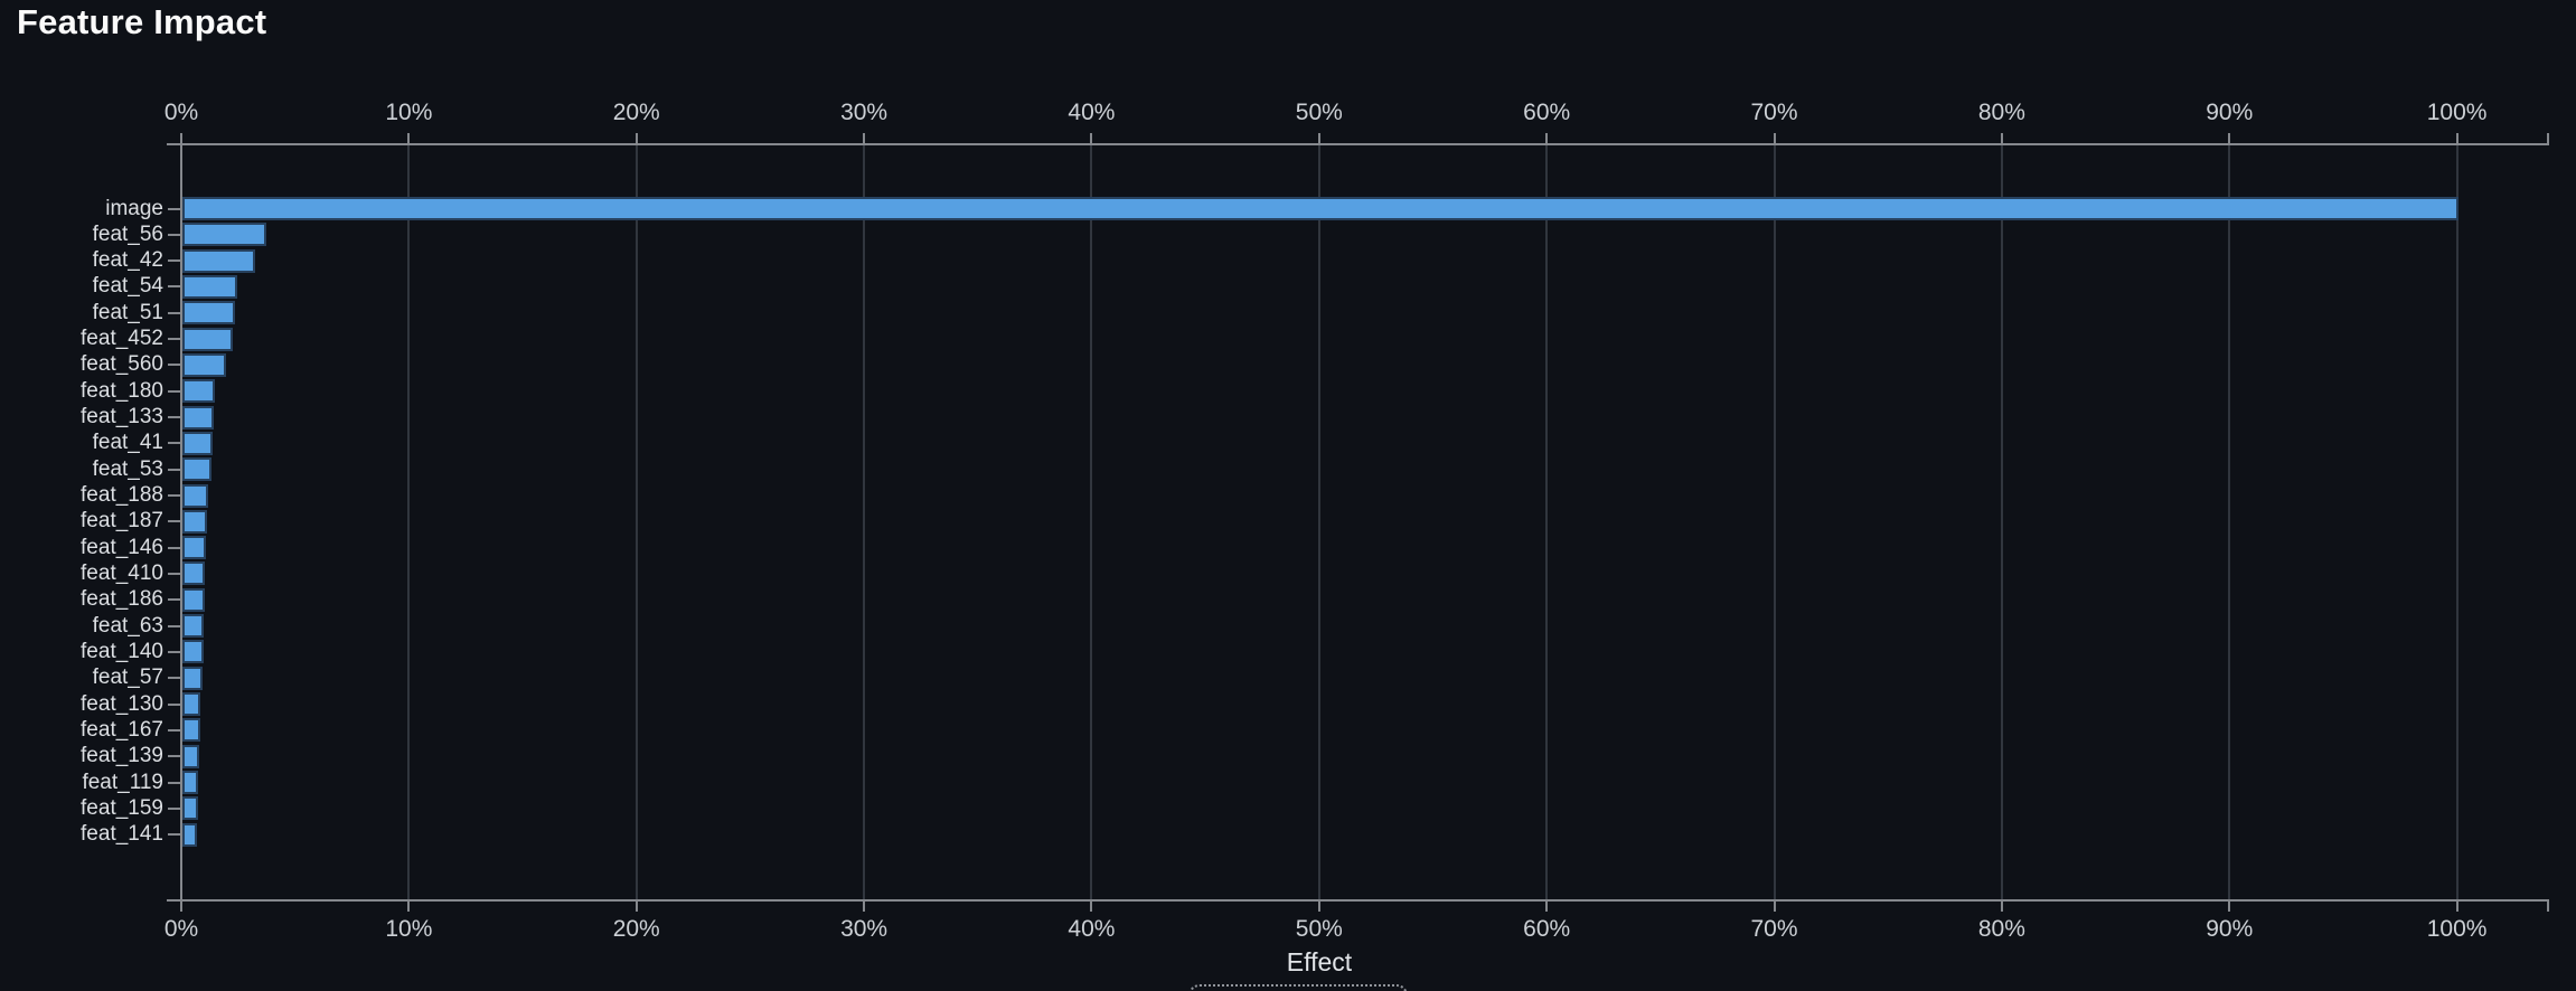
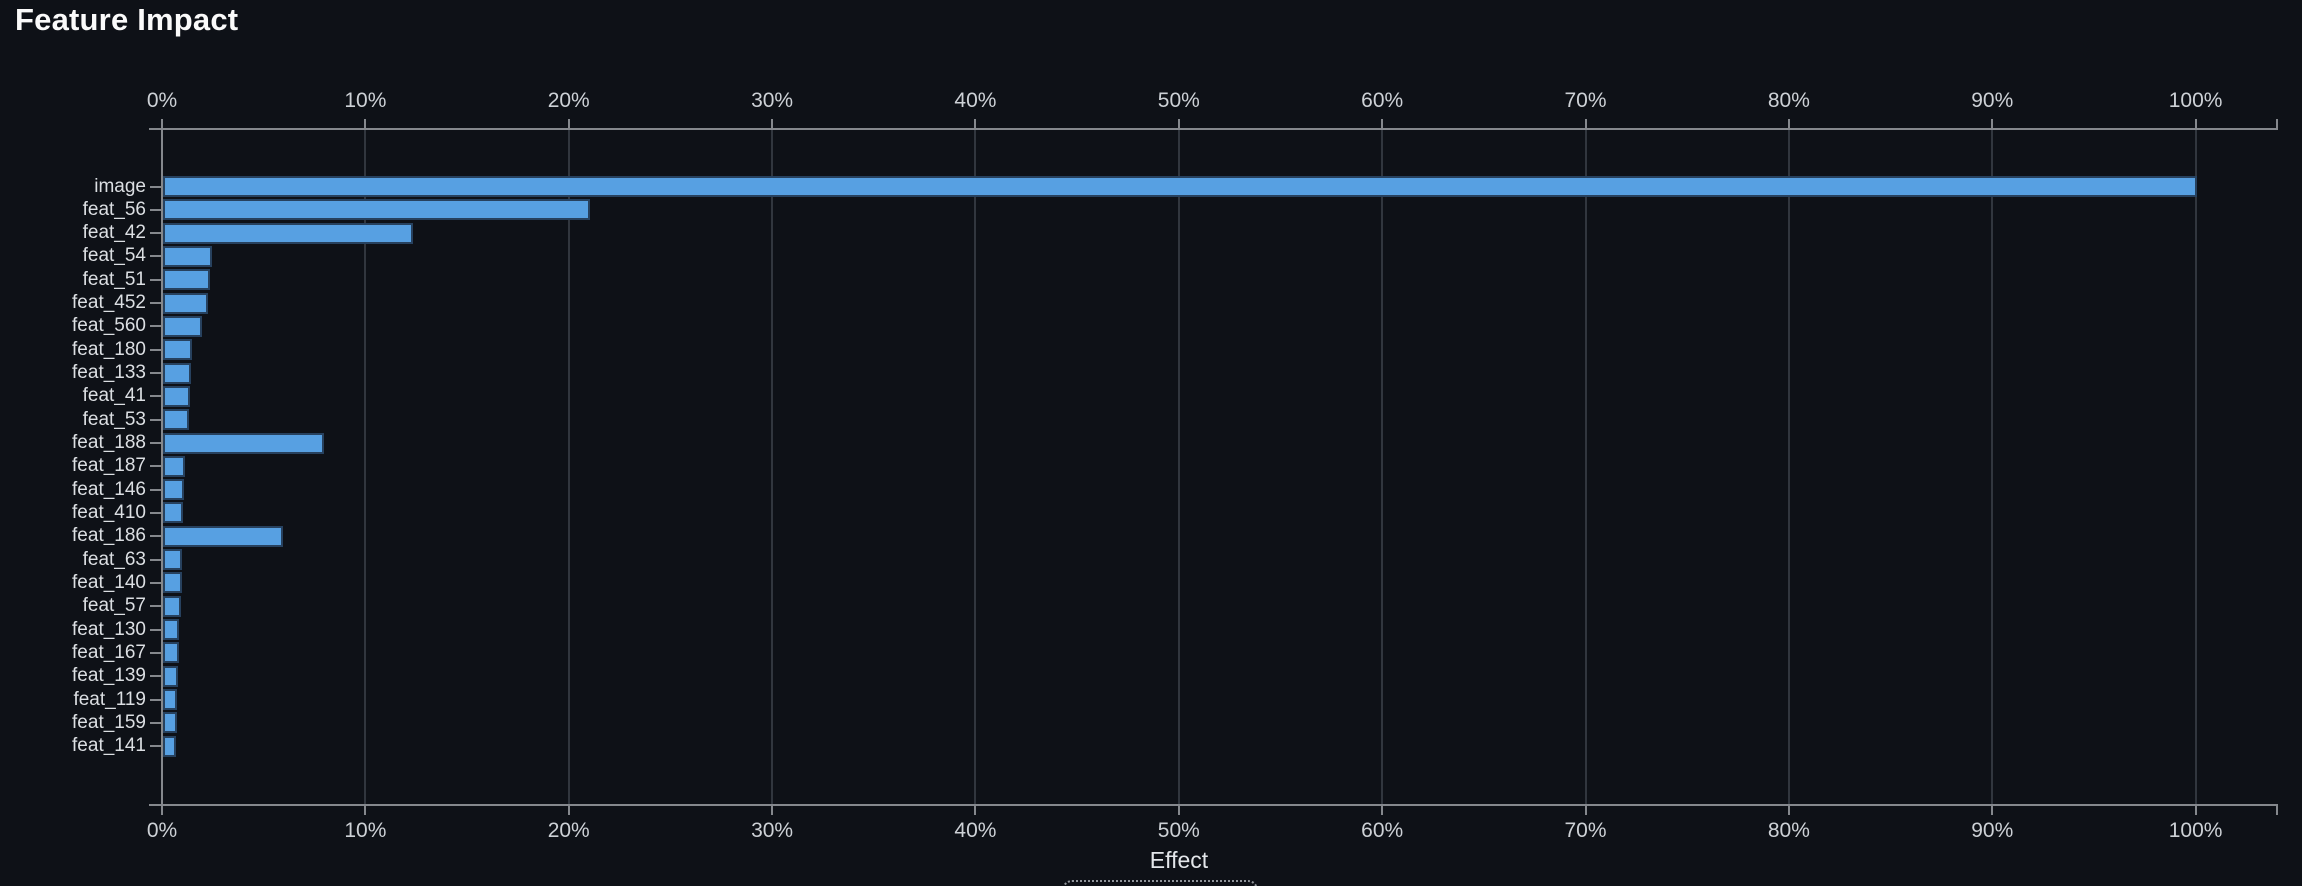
feat_56: 3.7% -> 21.0%
feat_42: 3.2% -> 12.3%
feat_188: 1.1% -> 7.9%
feat_186: 1.0% -> 5.9%
